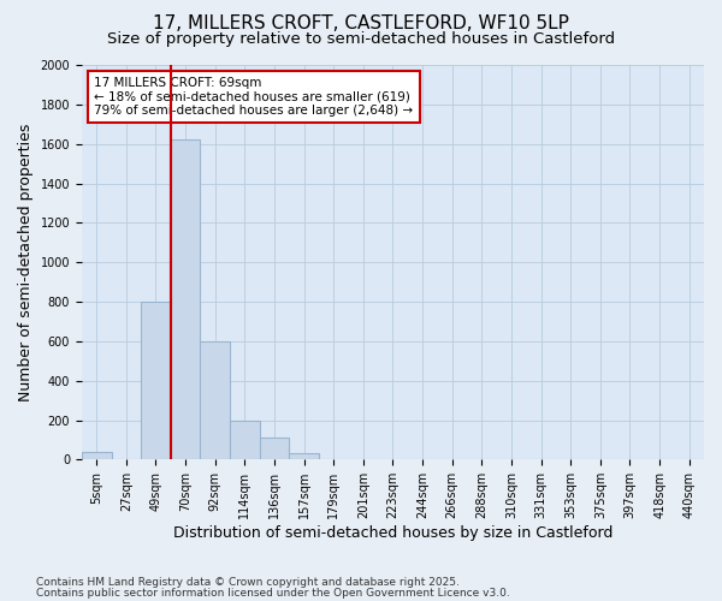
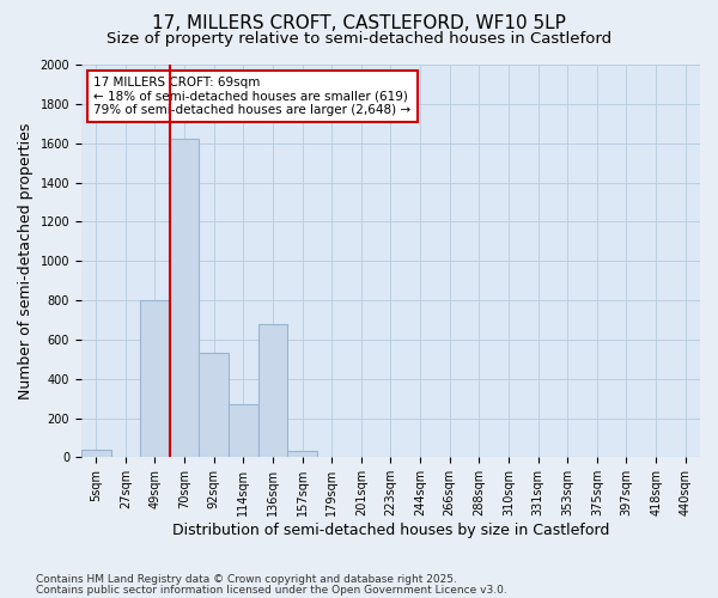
92sqm: 600 -> 530
114sqm: 200 -> 270
136sqm: 110 -> 680
